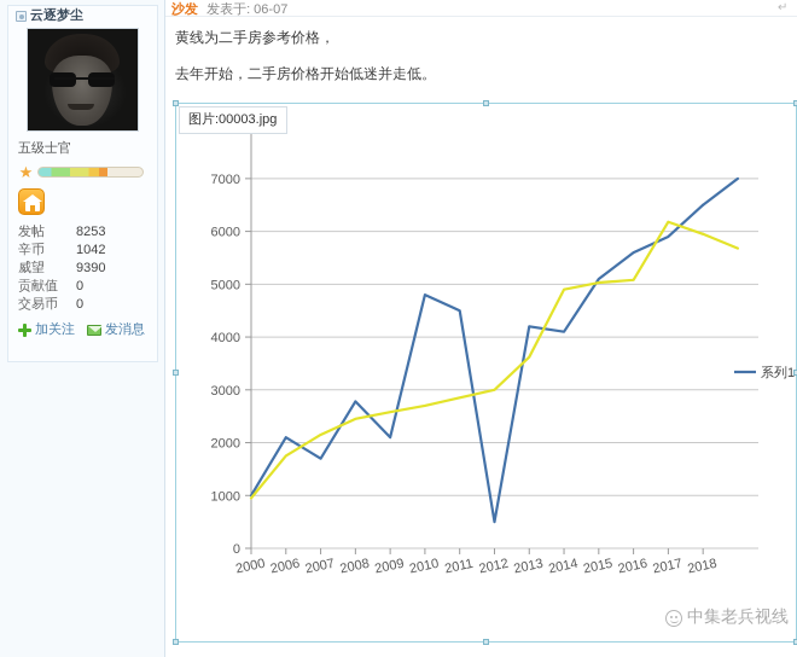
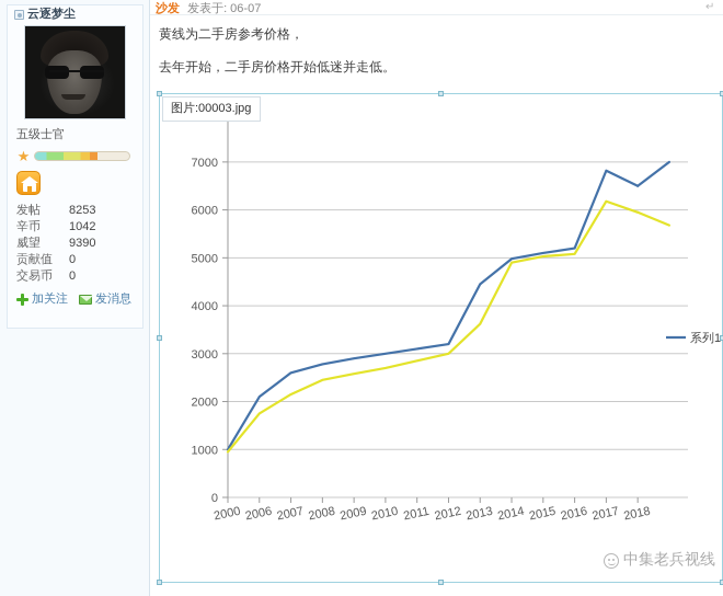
系列1/2007: 1700 -> 2600
系列1/2009: 2100 -> 2900
系列1/2010: 4800 -> 3000
系列1/2011: 4500 -> 3100
系列1/2012: 500 -> 3200
系列1/2013: 4200 -> 4400
系列1/2014: 4100 -> 5000
系列1/2016: 5600 -> 5200
系列1/2017: 5900 -> 6800
